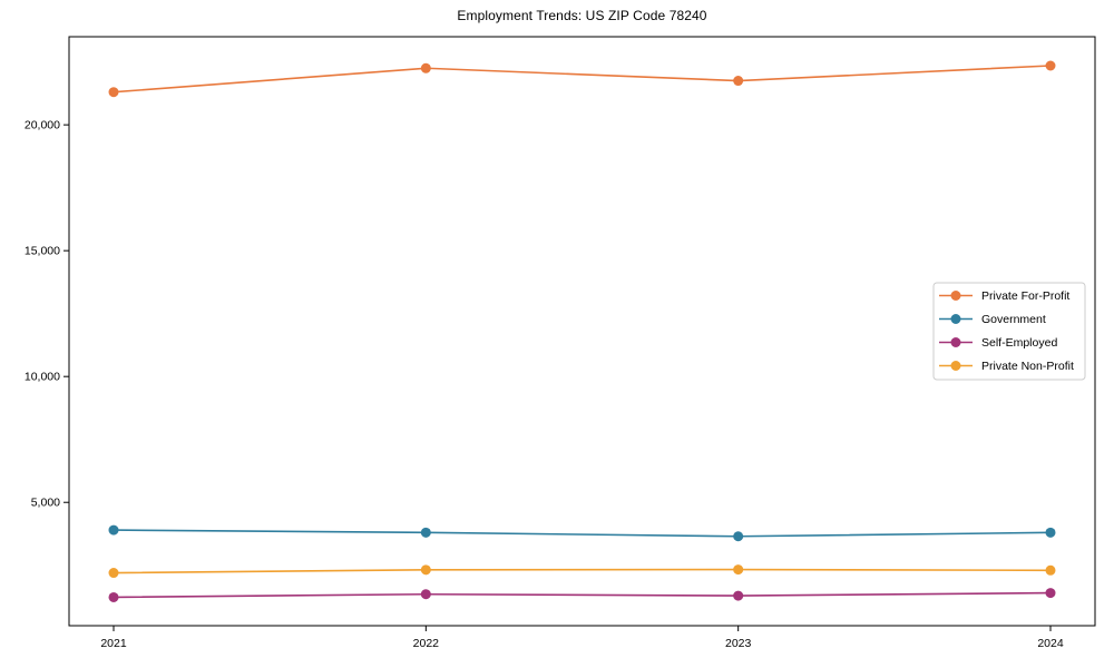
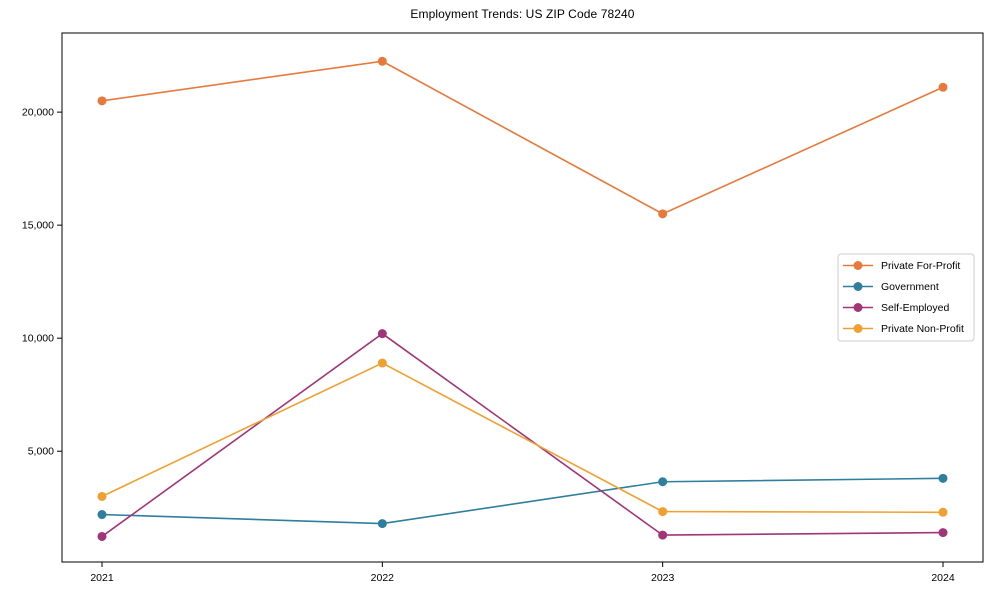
Private For-Profit/2021: 21300 -> 20500
Government/2021: 3900 -> 2200
Private Non-Profit/2021: 2200 -> 3000
Government/2022: 3800 -> 1800
Self-Employed/2022: 1400 -> 10200
Private Non-Profit/2022: 2300 -> 8900
Private For-Profit/2023: 21800 -> 15500
Private For-Profit/2024: 22400 -> 21100
